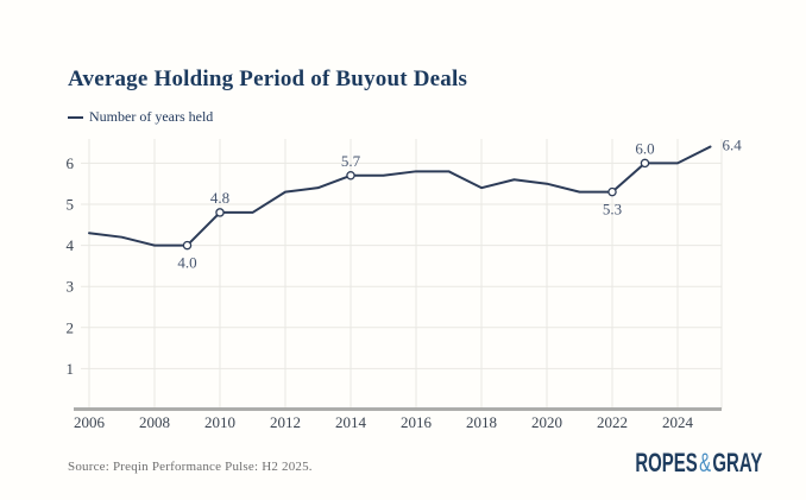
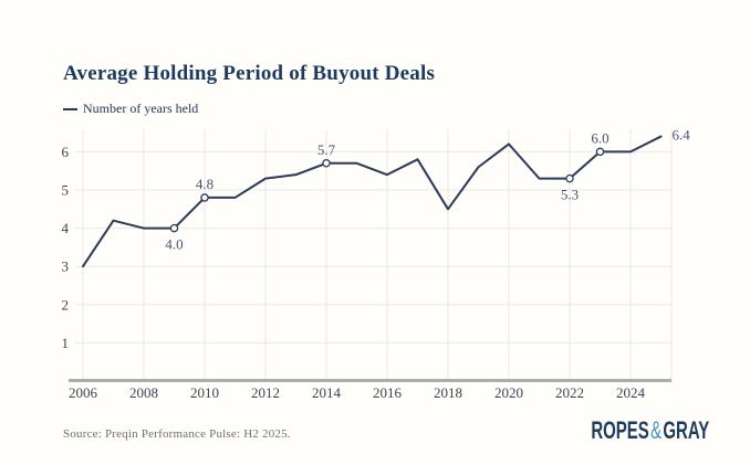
2006: 4.3 -> 3.0
2016: 5.8 -> 5.4
2018: 5.4 -> 4.5
2020: 5.5 -> 6.2
